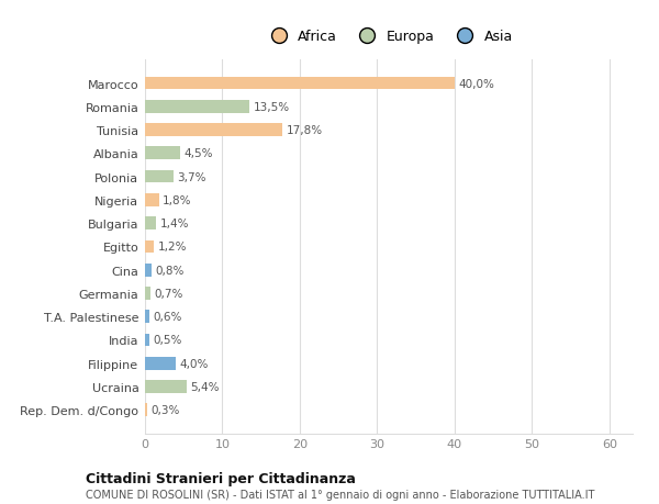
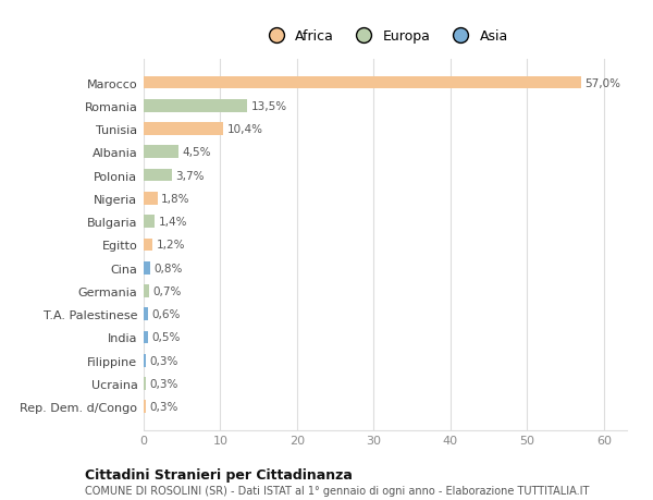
Marocco: 40,0% -> 57,0%
Tunisia: 17,8% -> 10,4%
Filippine: 4,0% -> 0,3%
Ucraina: 5,4% -> 0,3%
